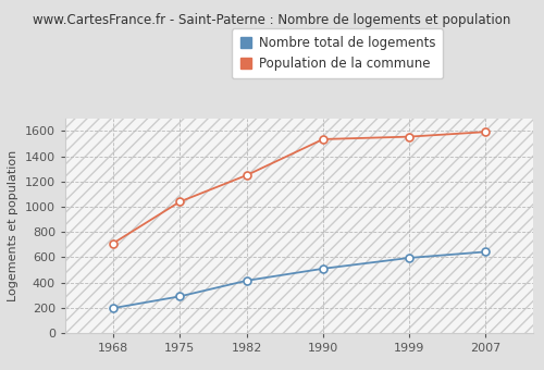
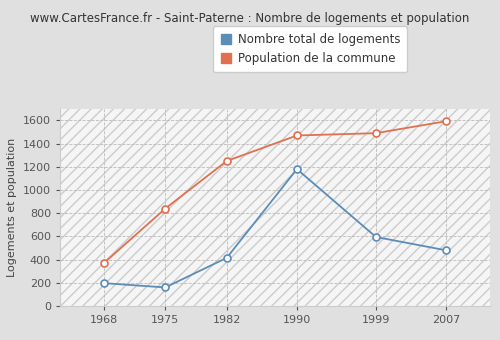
Population de la commune/1968: 710 -> 370
Nombre total de logements/1975: 290 -> 160
Population de la commune/1975: 1040 -> 840
Nombre total de logements/1990: 510 -> 1180
Population de la commune/1990: 1540 -> 1470
Population de la commune/1999: 1560 -> 1490
Nombre total de logements/2007: 640 -> 480
